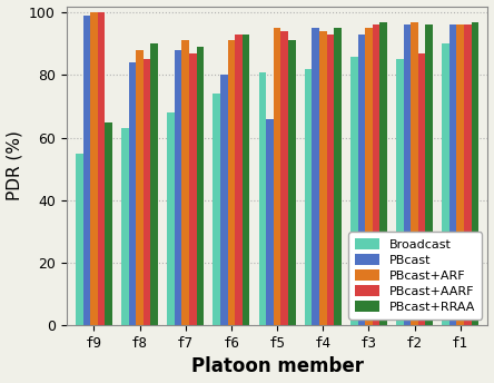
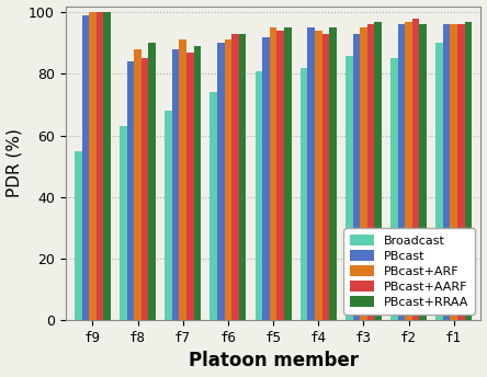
PBcast+RRAA/f9: 65 -> 100
PBcast/f6: 80 -> 90
PBcast/f5: 66 -> 92
PBcast+RRAA/f5: 91 -> 95
PBcast+AARF/f2: 87 -> 98
